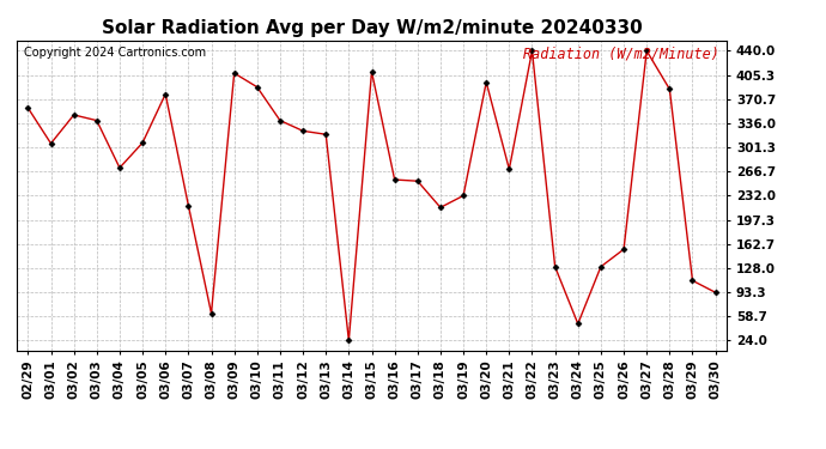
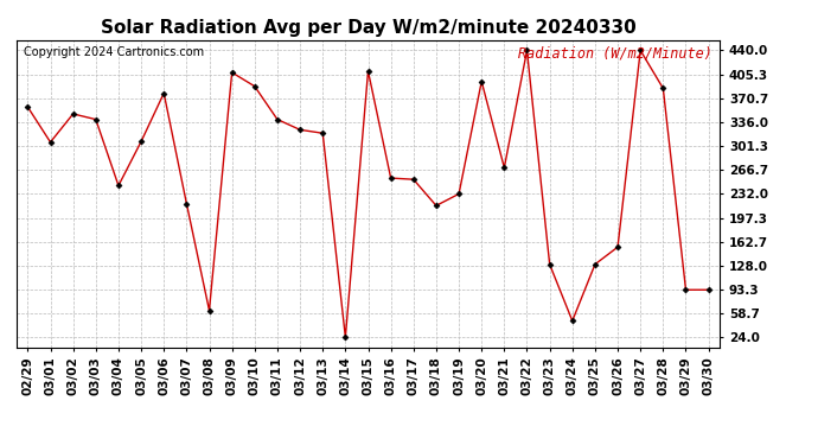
03/04: 272 -> 244
03/29: 110 -> 93
